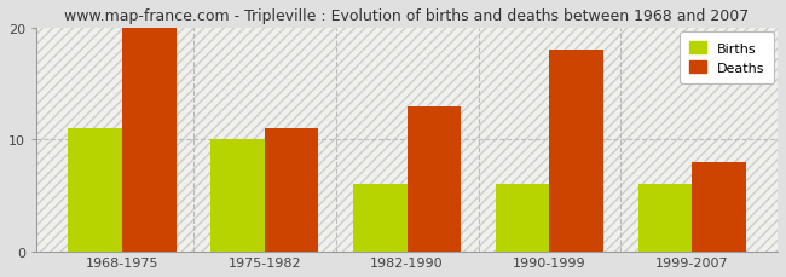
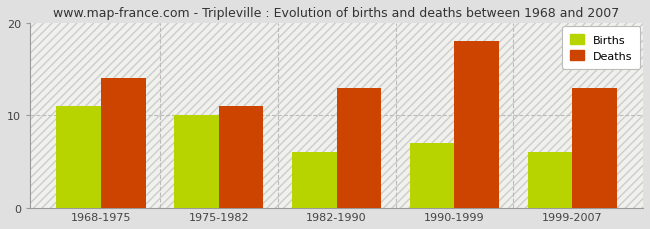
Deaths/1968-1975: 20 -> 14
Births/1990-1999: 6 -> 7
Deaths/1999-2007: 8 -> 13
